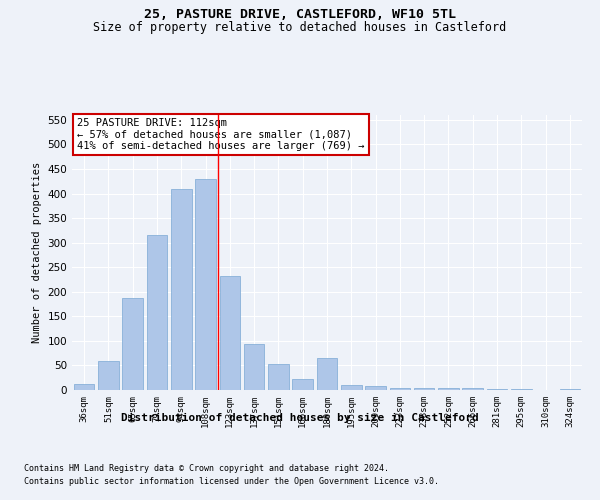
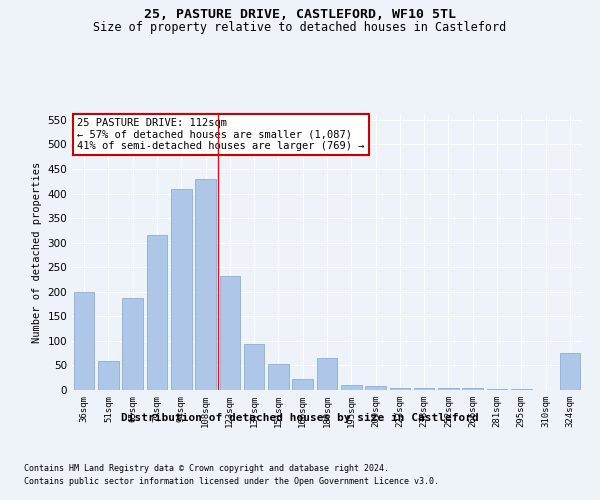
36sqm: 12 -> 200
324sqm: 3 -> 75
